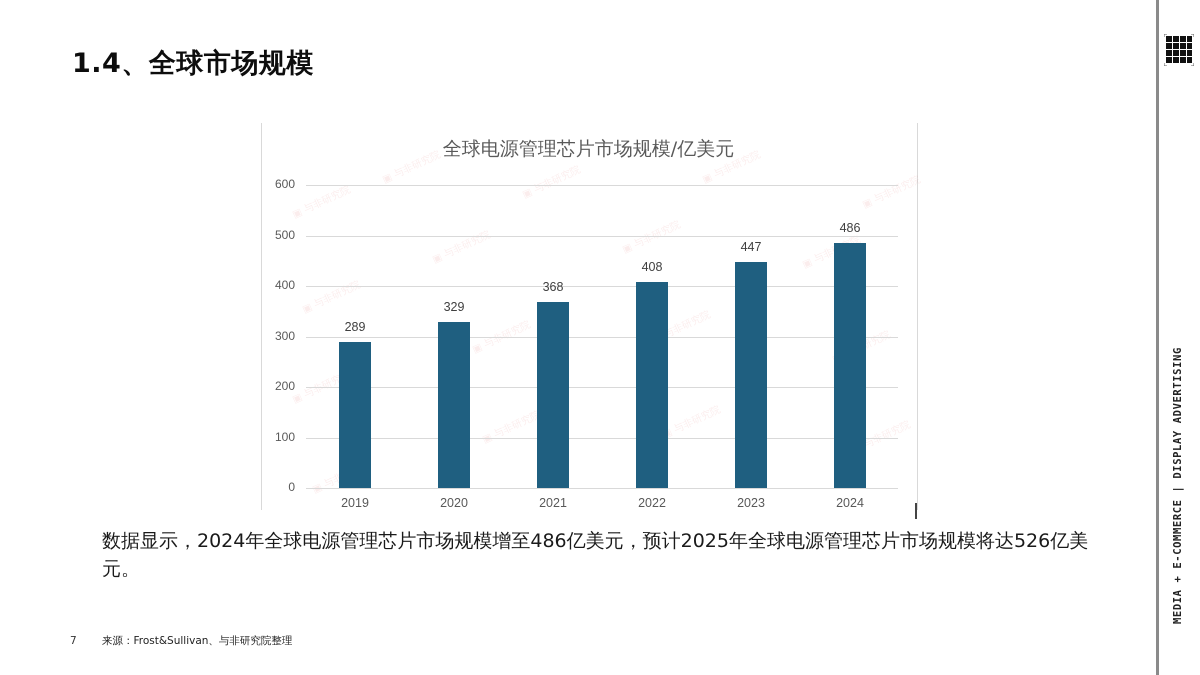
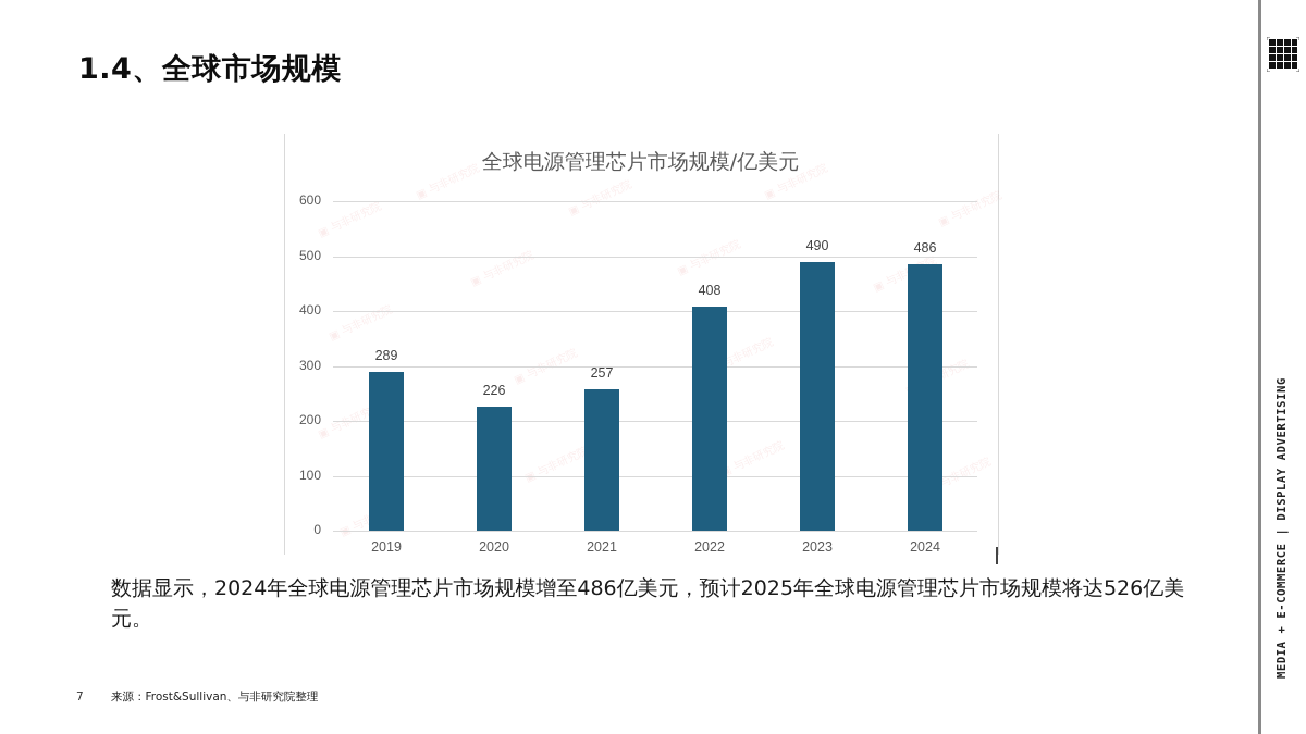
2020: 329 -> 226
2021: 368 -> 257
2023: 447 -> 490
